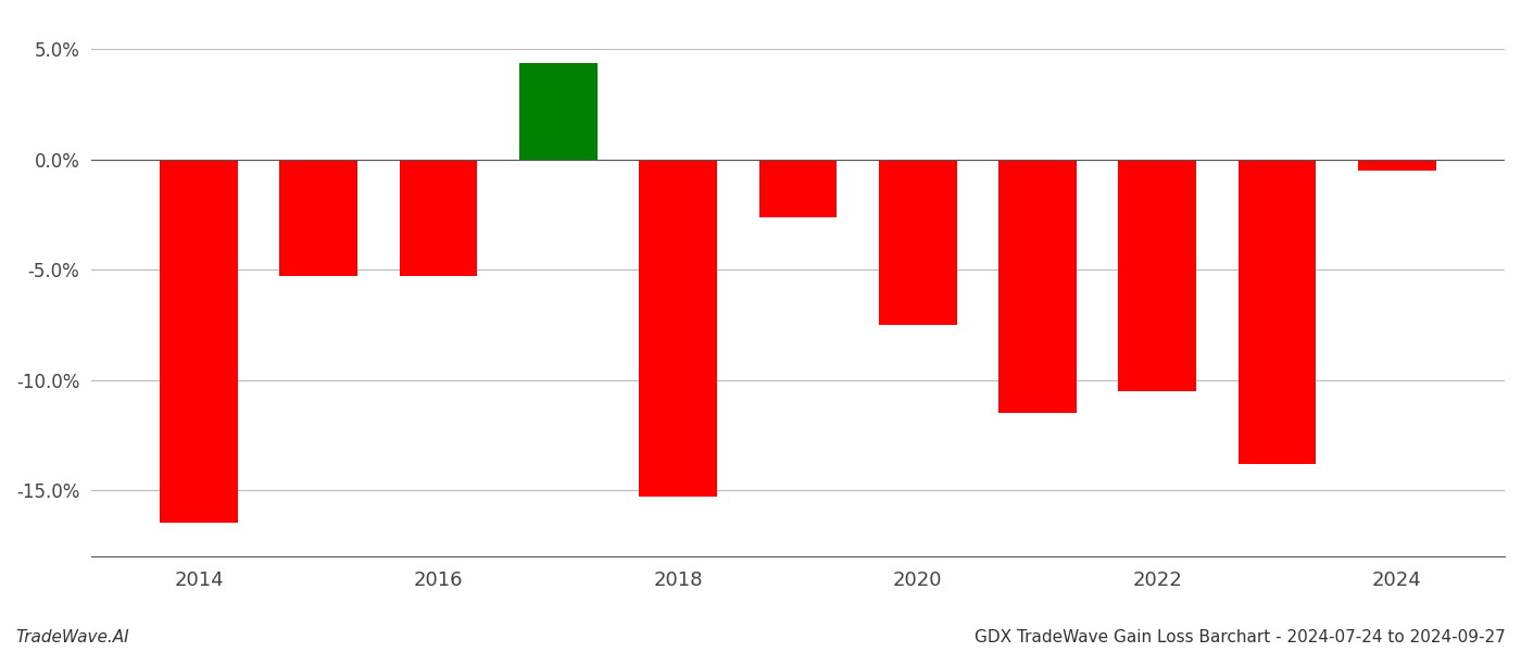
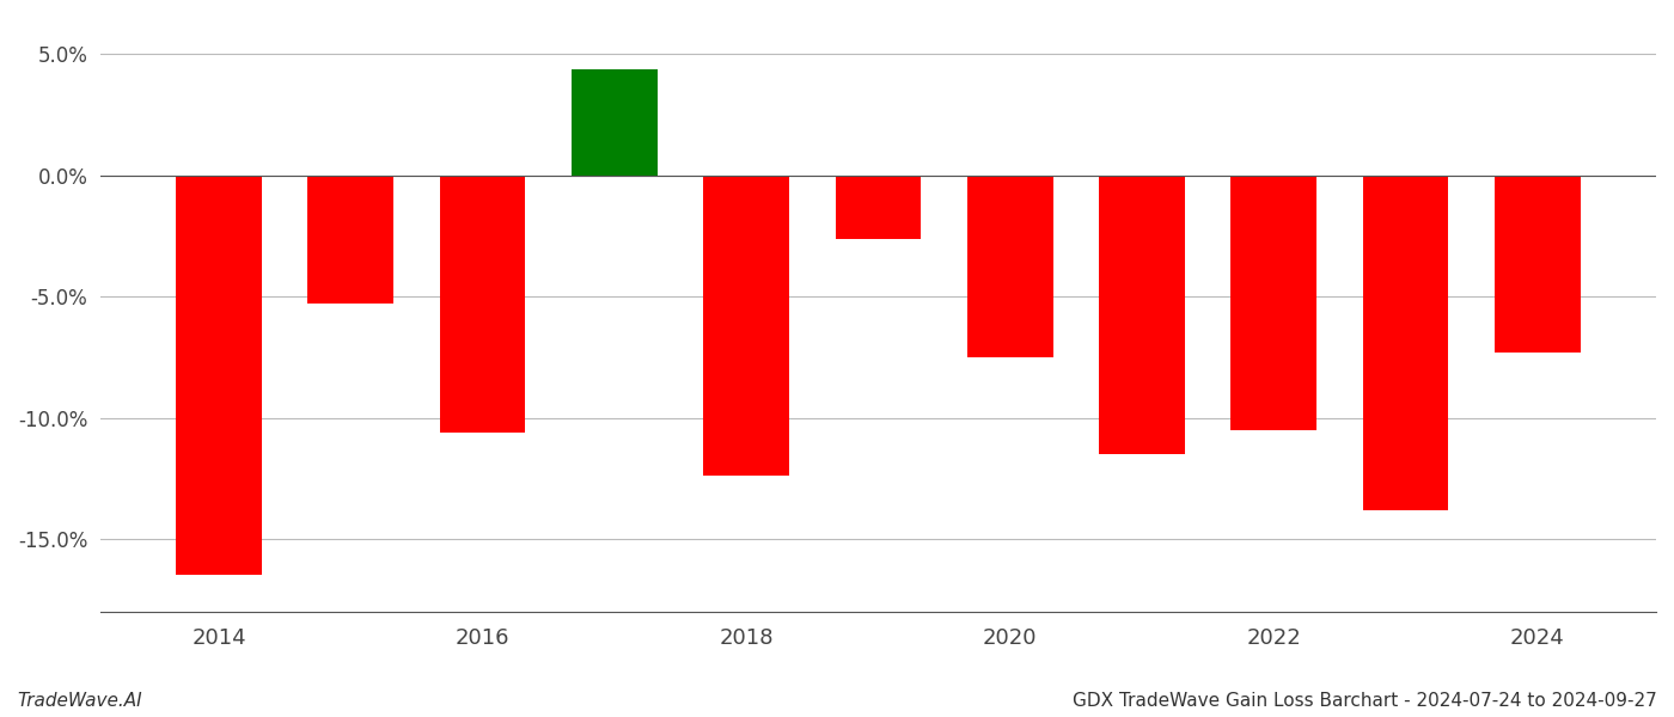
2016: -5.3% -> -10.6%
2018: -15.3% -> -12.4%
2024: -0.5% -> -7.3%
